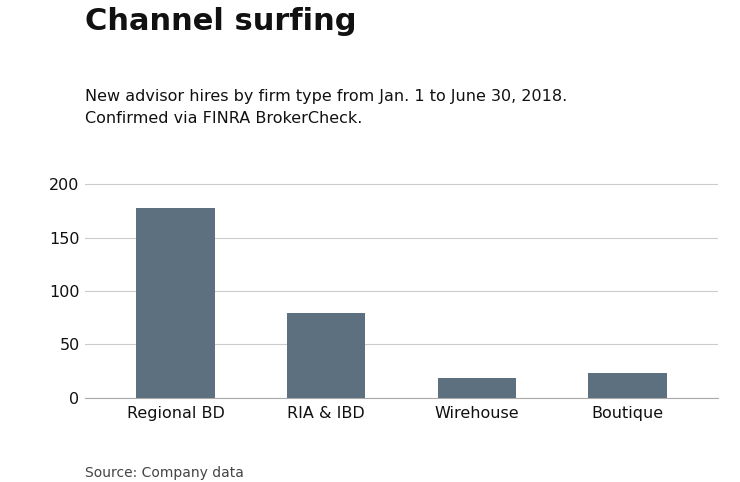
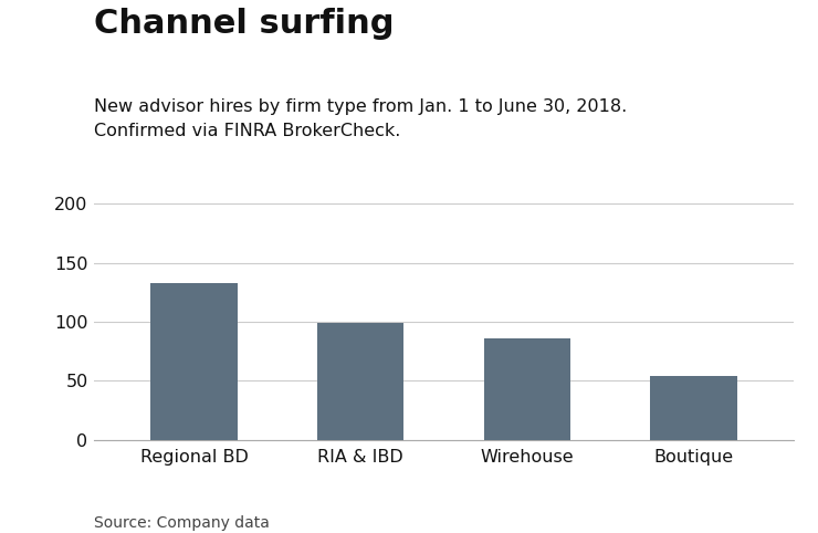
Regional BD: 178 -> 133
RIA & IBD: 79 -> 99
Wirehouse: 18 -> 86
Boutique: 23 -> 54
